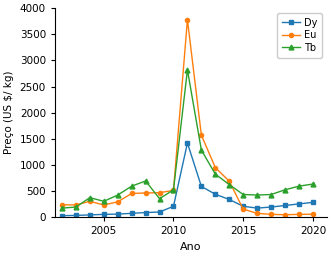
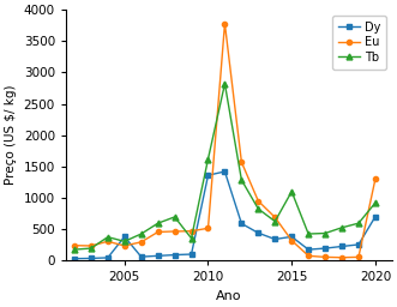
Dy/2005: 60 -> 380
Dy/2010: 210 -> 1360
Tb/2010: 520 -> 1620
Dy/2015: 210 -> 380
Eu/2015: 160 -> 320
Tb/2015: 440 -> 1100
Dy/2020: 280 -> 700
Eu/2020: 60 -> 1300
Tb/2020: 640 -> 920
